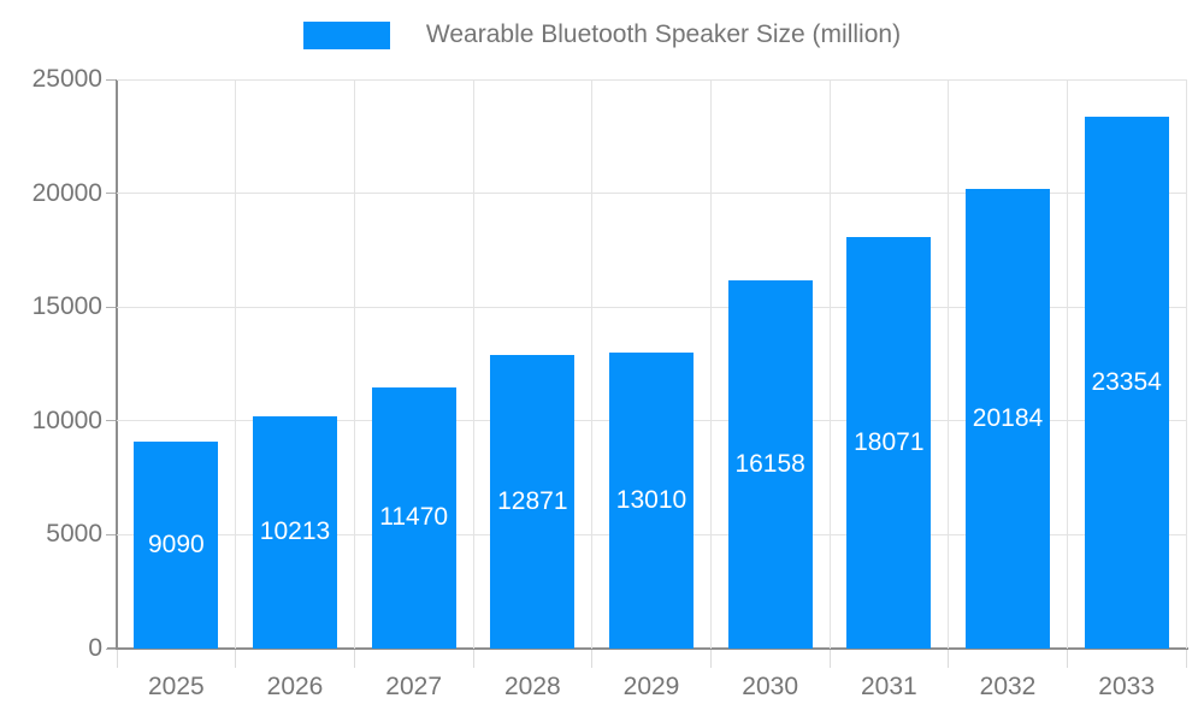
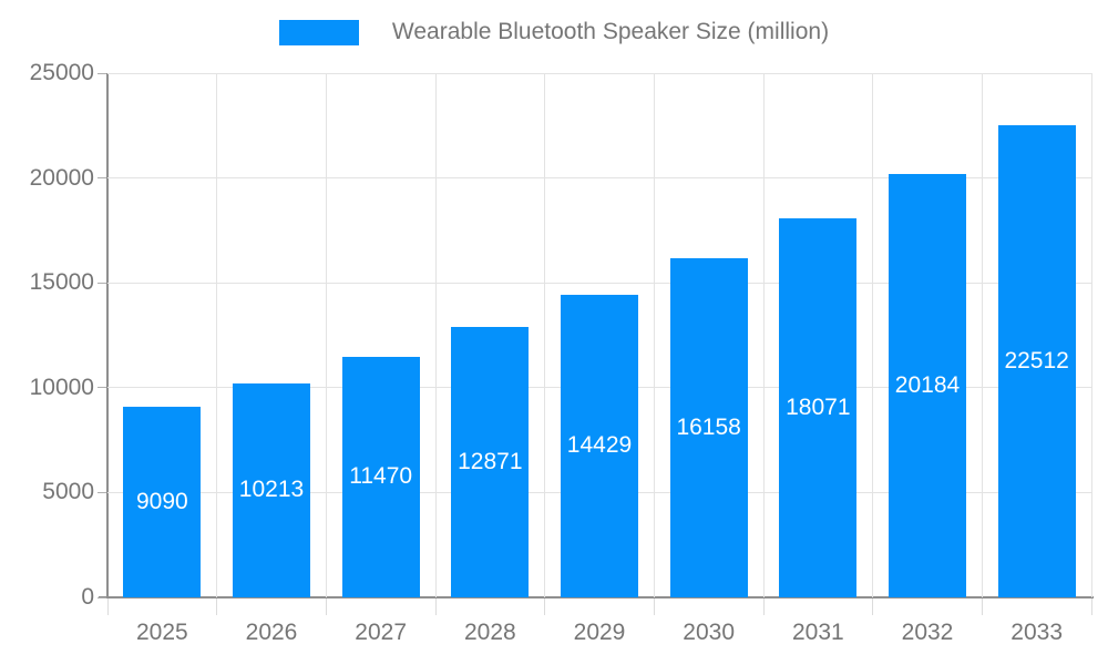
2029: 13010 -> 14429
2033: 23354 -> 22512
